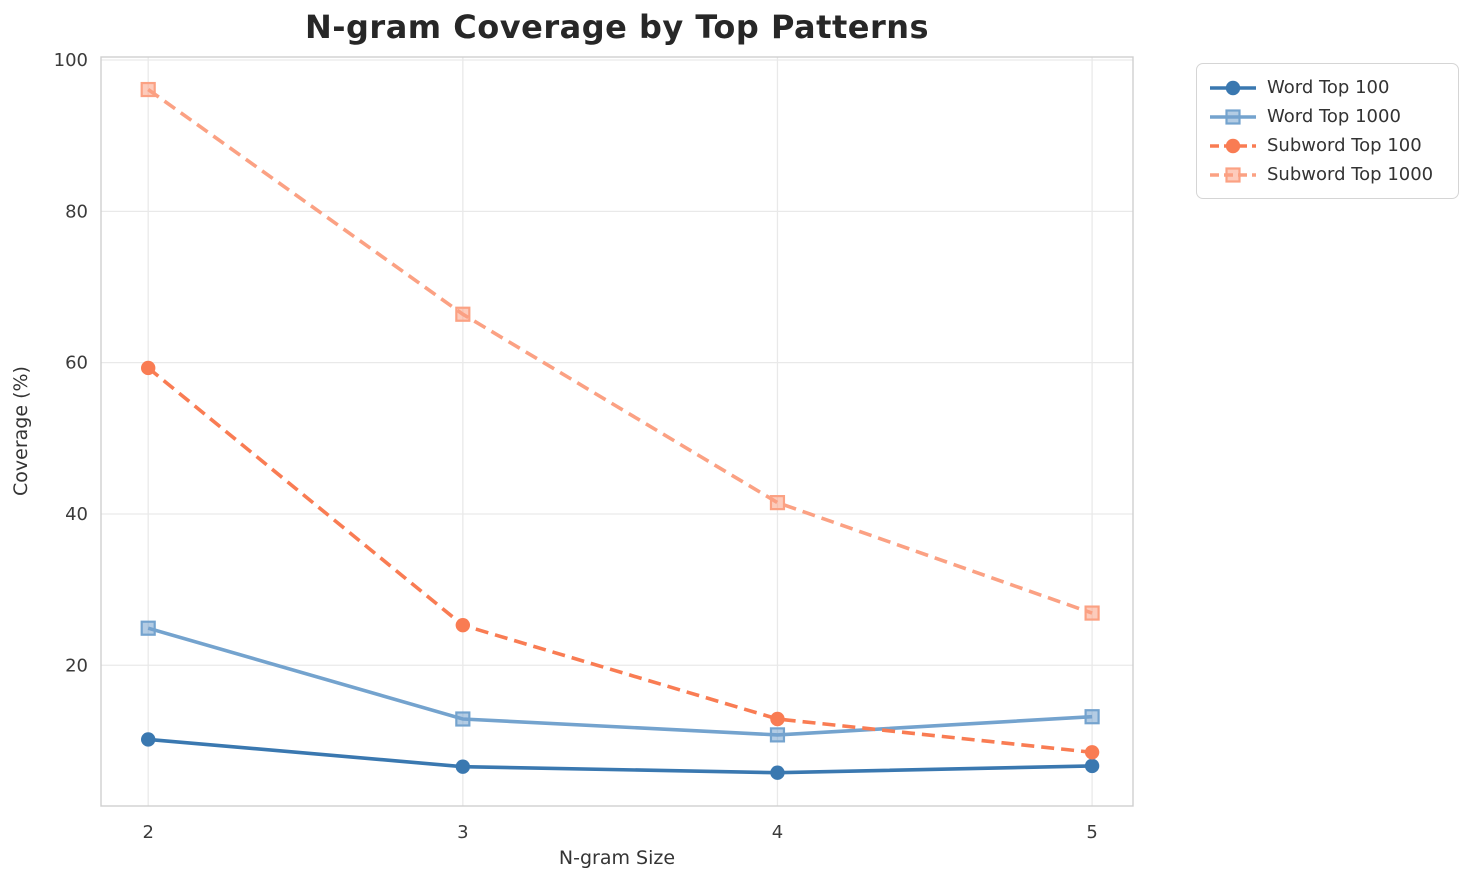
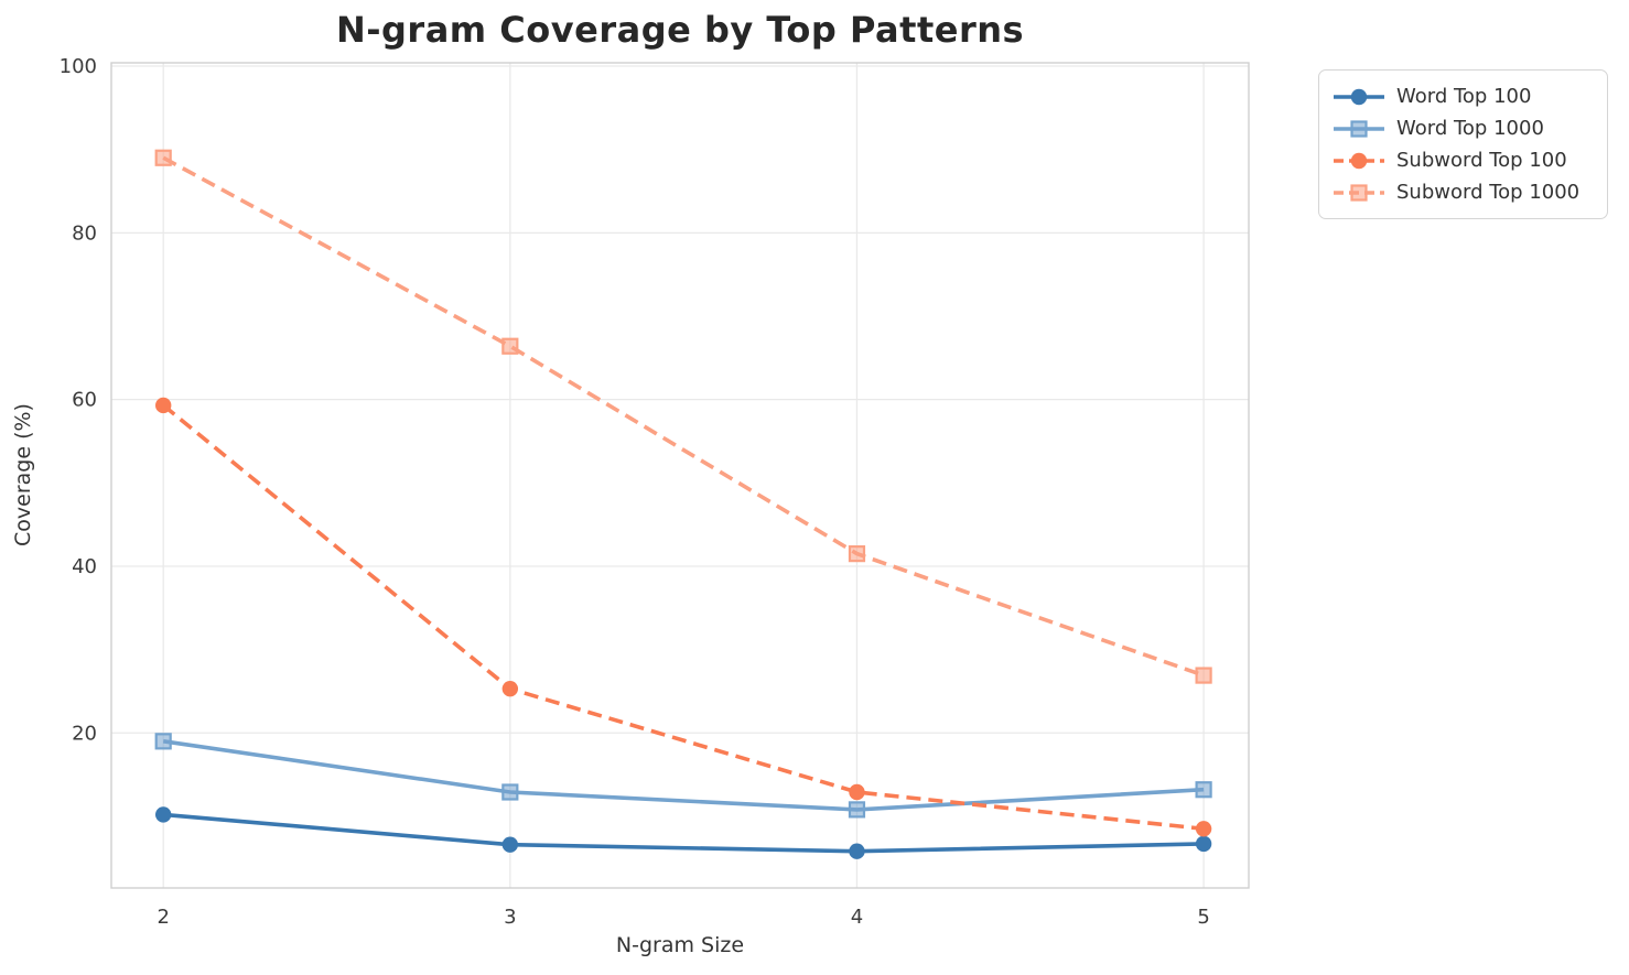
Word Top 1000/2: 25 -> 19
Subword Top 1000/2: 96 -> 89
